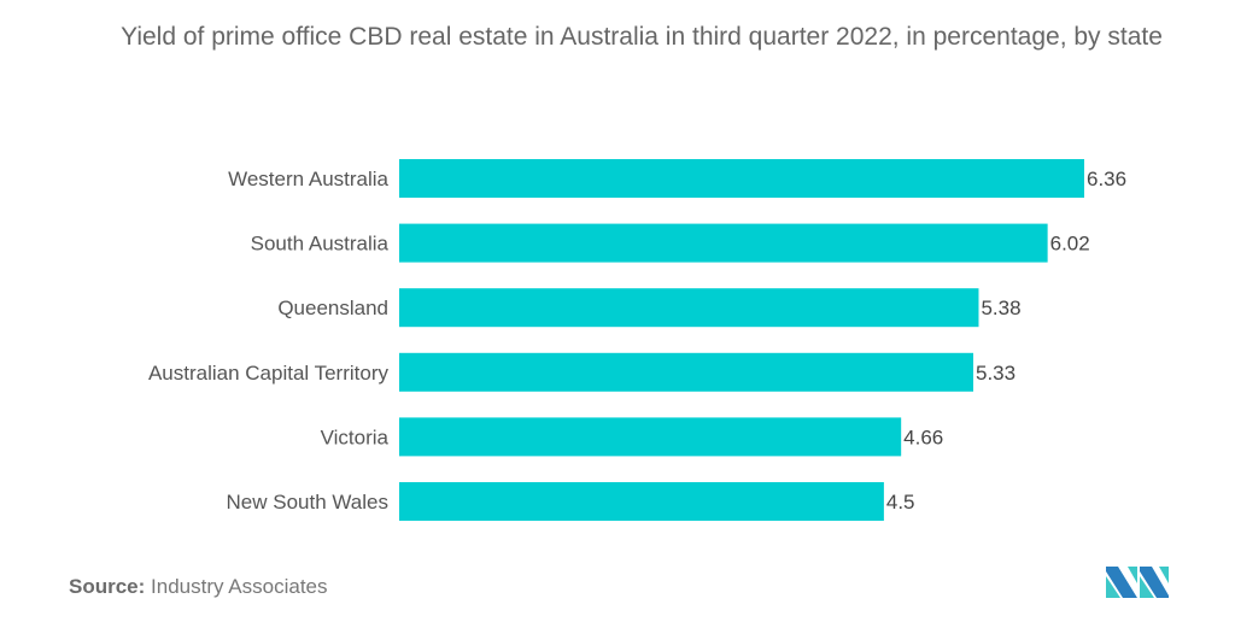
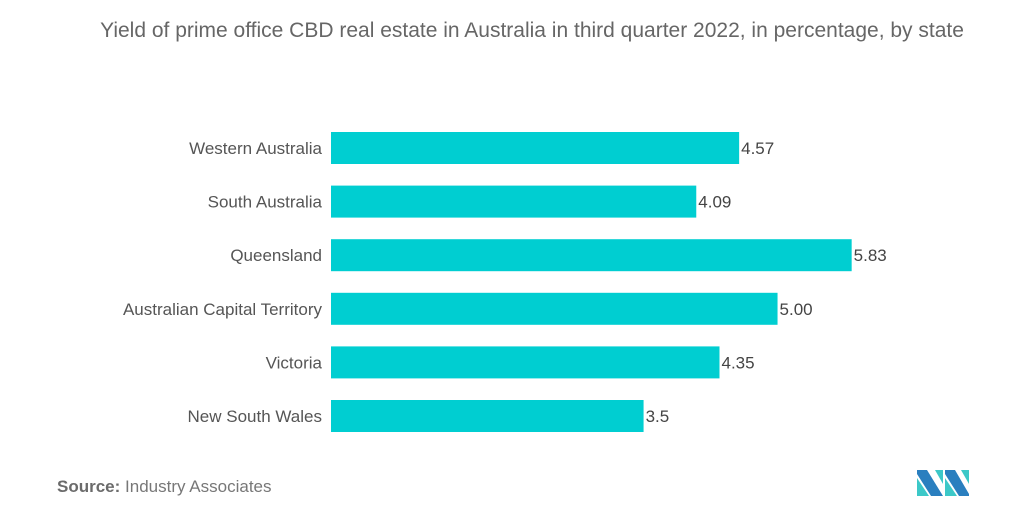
Western Australia: 6.36 -> 4.57
South Australia: 6.02 -> 4.09
Queensland: 5.38 -> 5.83
Australian Capital Territory: 5.33 -> 5.00
Victoria: 4.66 -> 4.35
New South Wales: 4.5 -> 3.5
